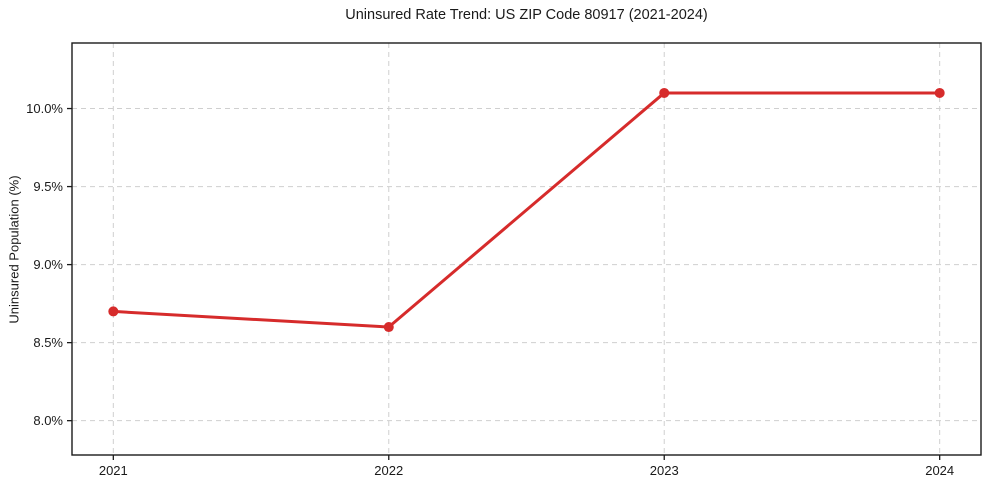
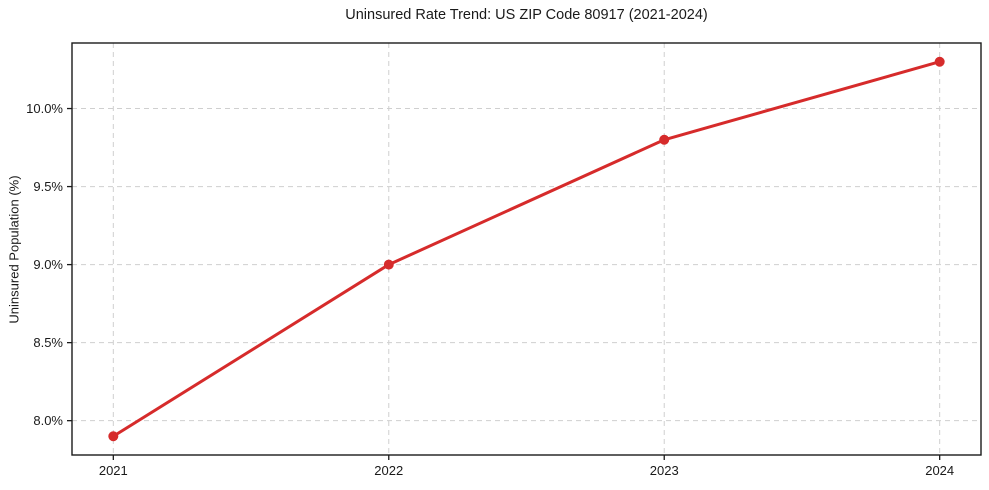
2021: 8.7% -> 7.9%
2022: 8.6% -> 9.0%
2023: 10.1% -> 9.8%
2024: 10.1% -> 10.3%
